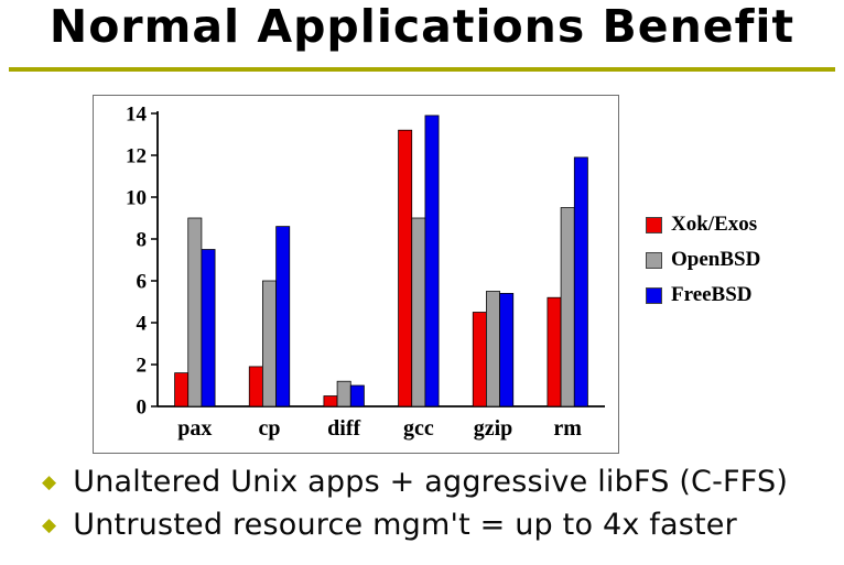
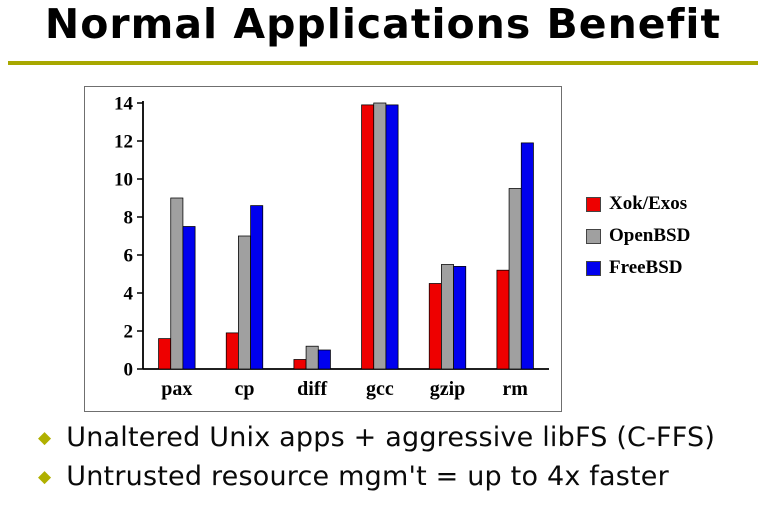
OpenBSD/cp: 6.0 -> 7.0
Xok/Exos/gcc: 13.2 -> 13.9
OpenBSD/gcc: 9.0 -> 14.0
